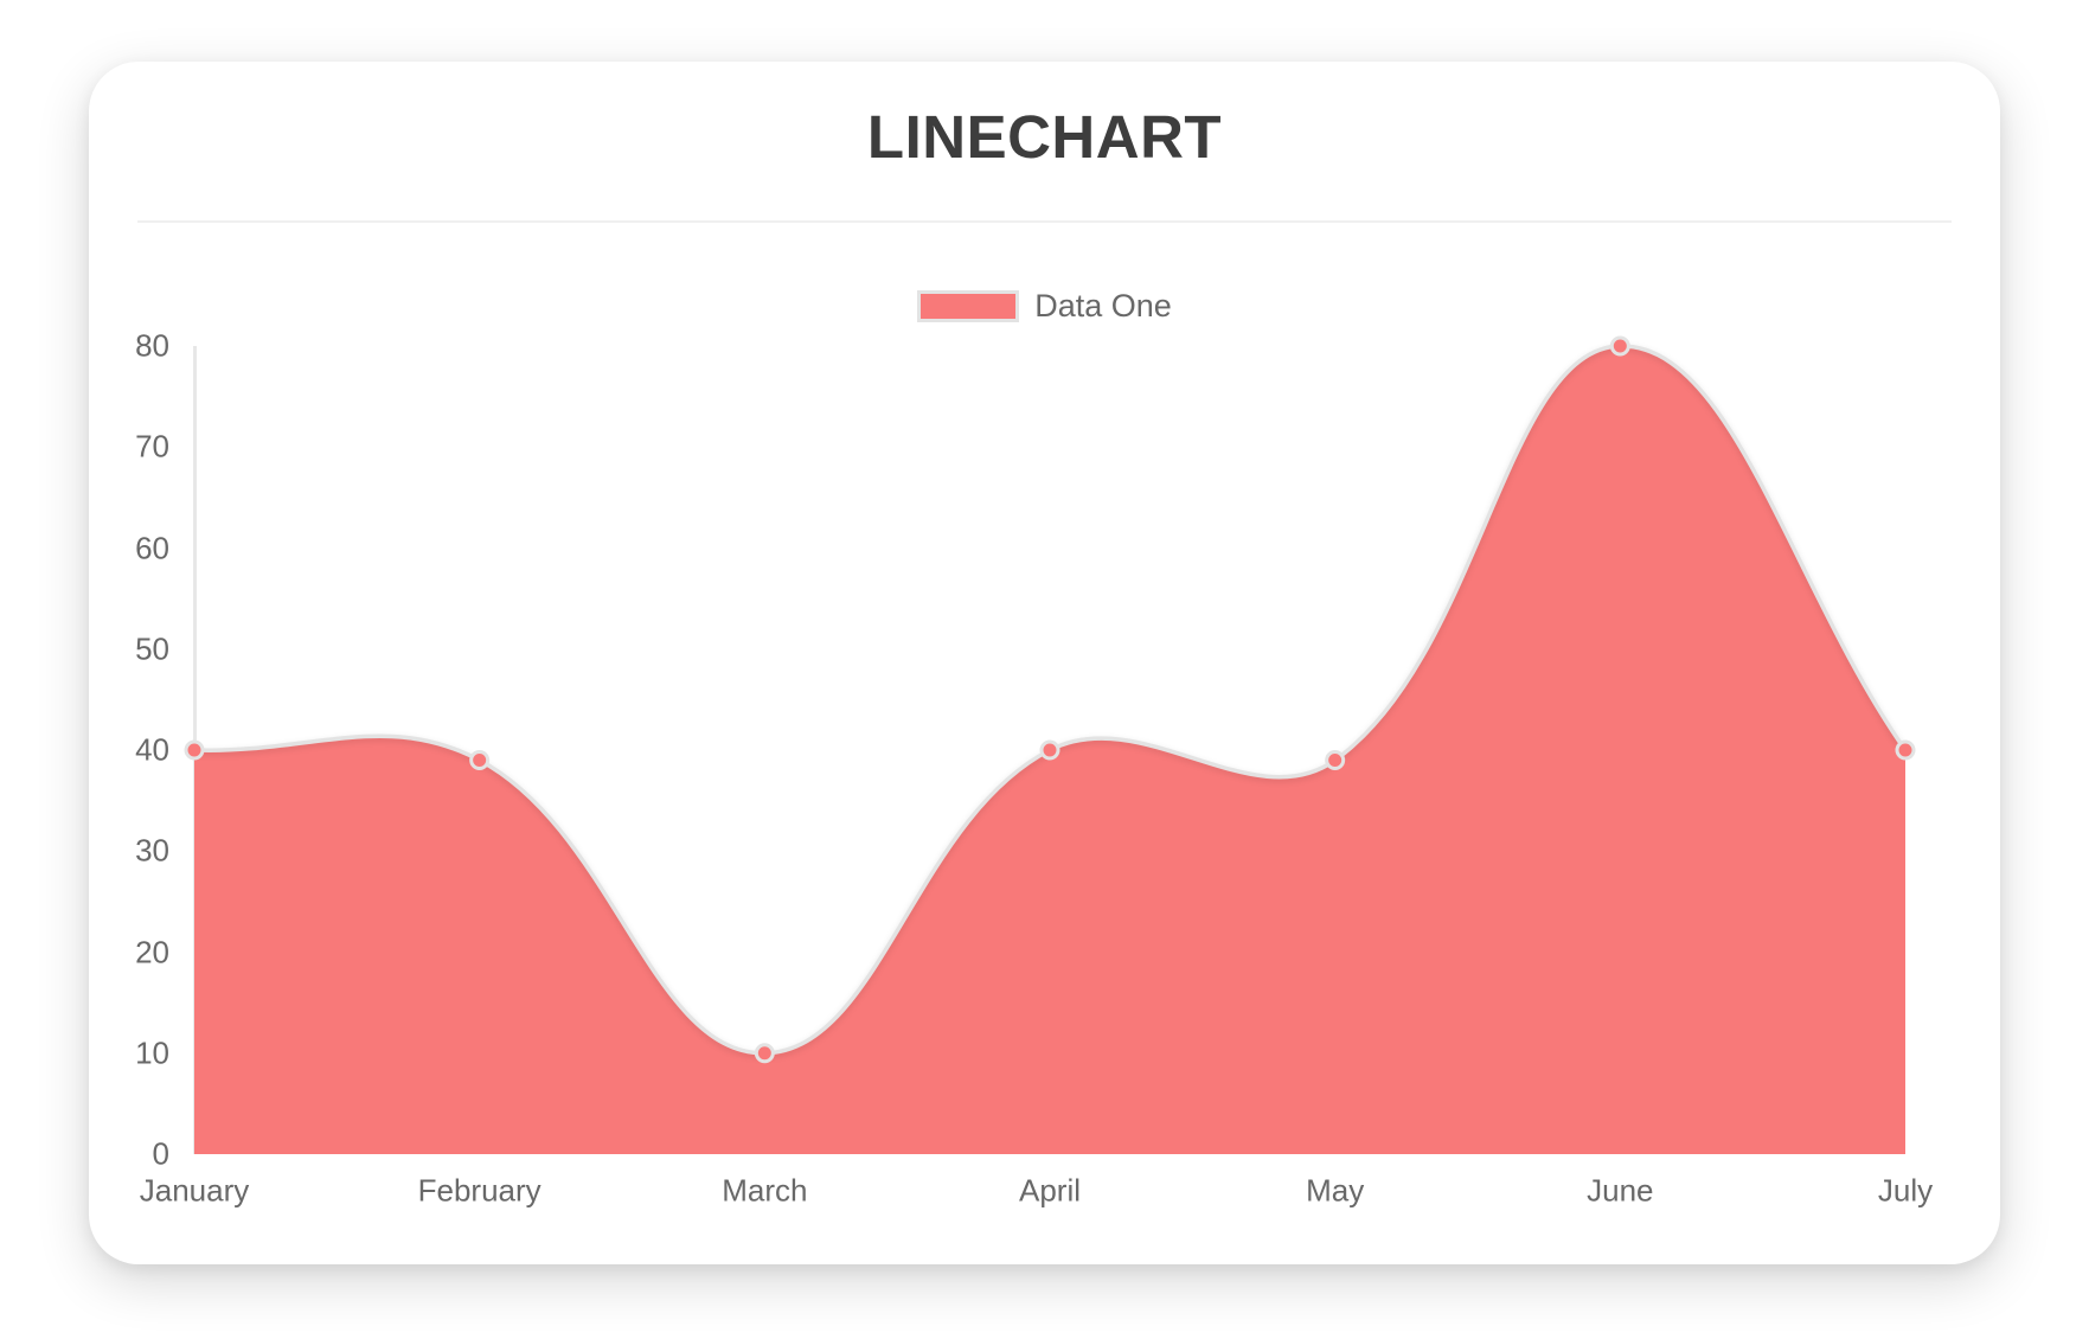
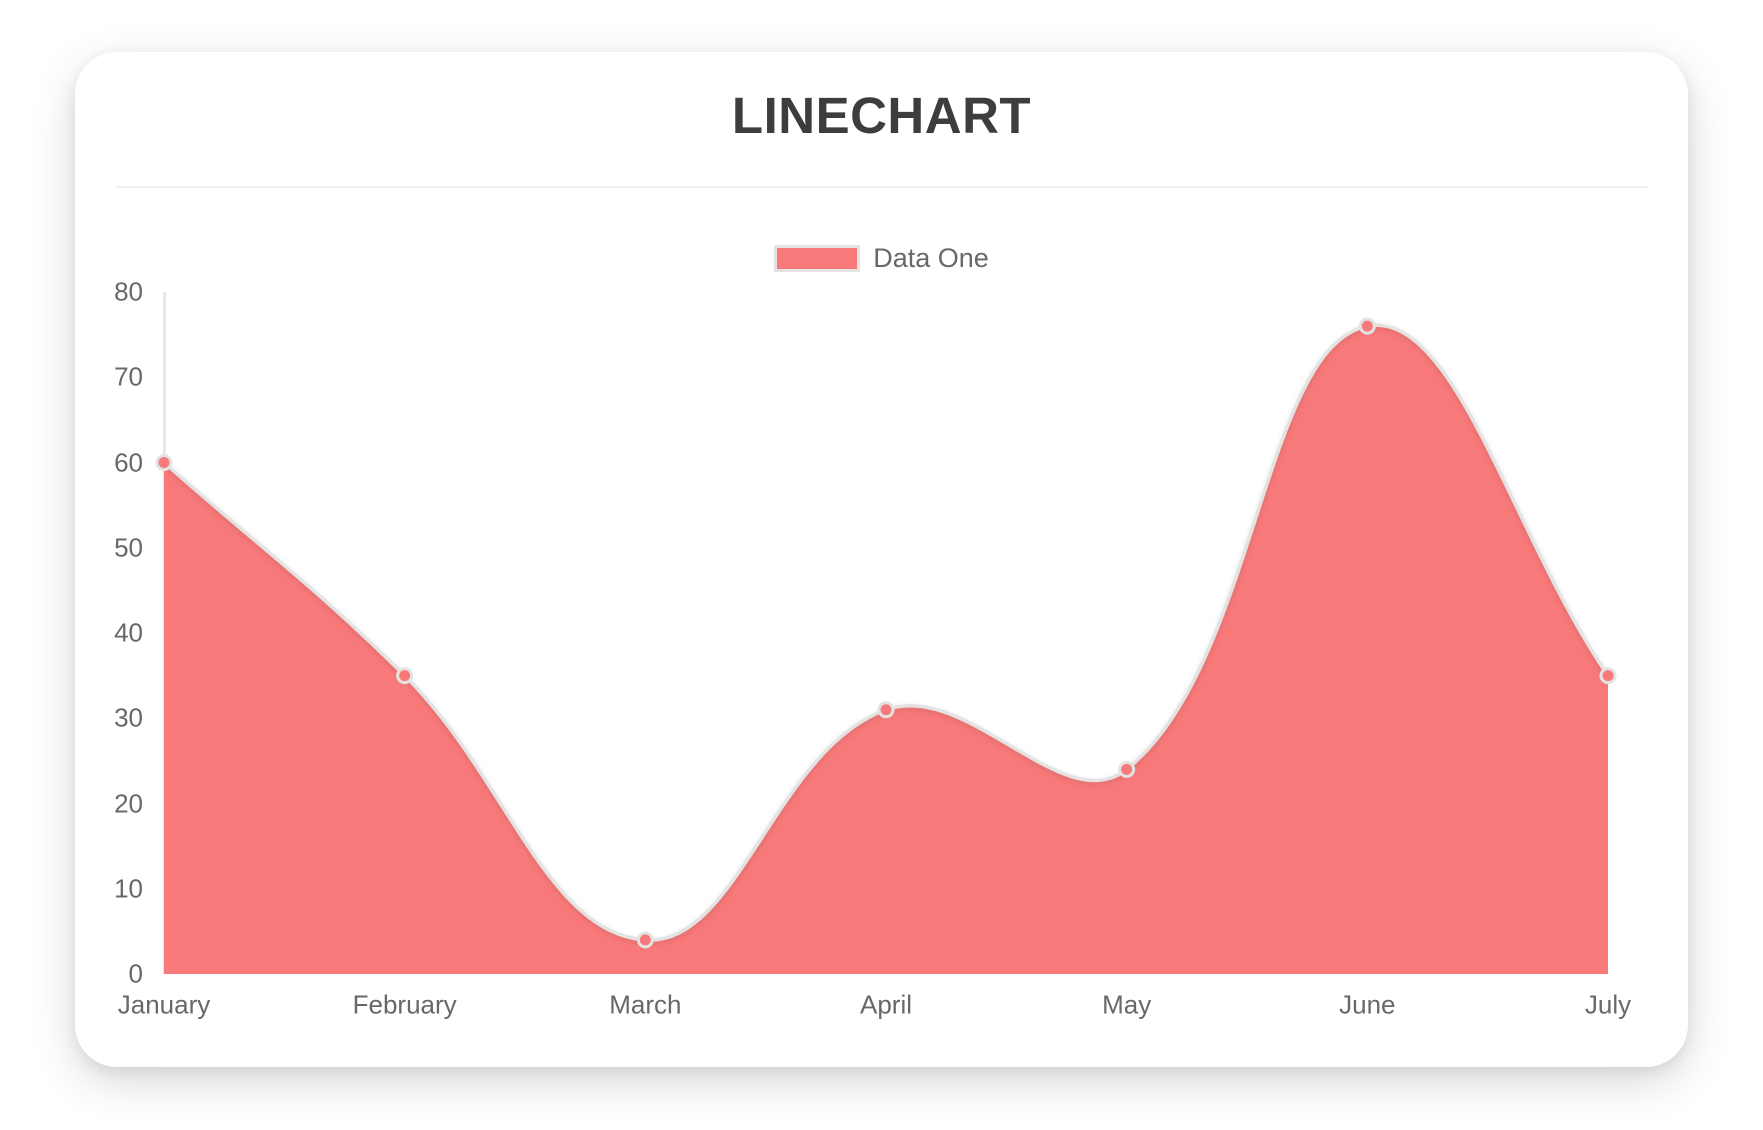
January: 40 -> 60
February: 39 -> 35
March: 10 -> 4
April: 40 -> 31
May: 39 -> 24
June: 80 -> 76
July: 40 -> 35
